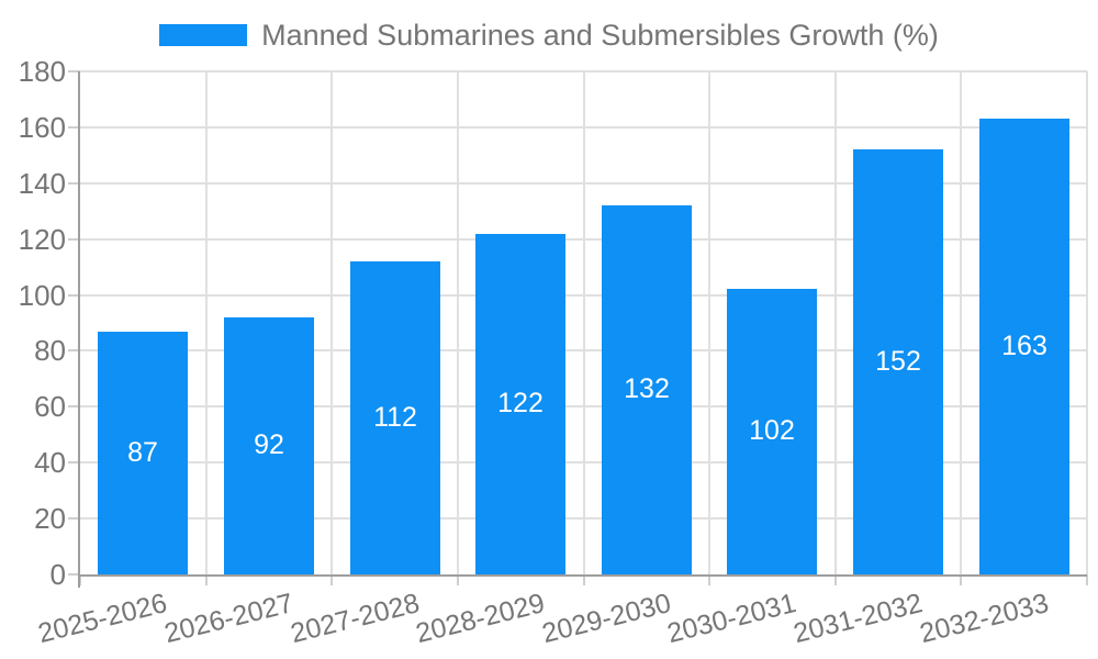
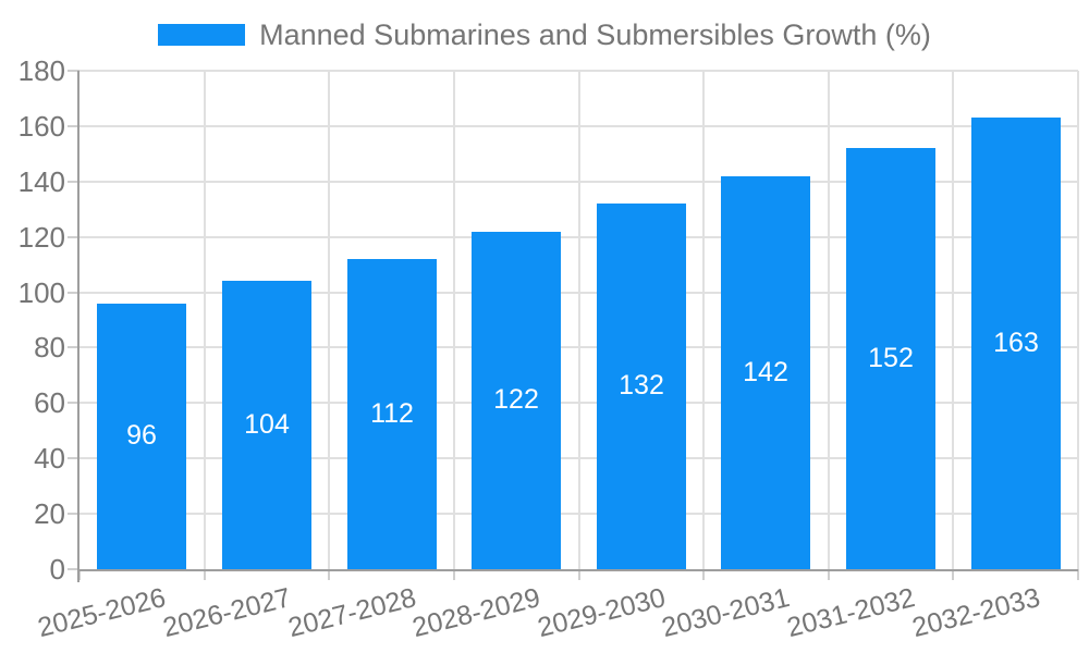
2025-2026: 87 -> 96
2026-2027: 92 -> 104
2030-2031: 102 -> 142
